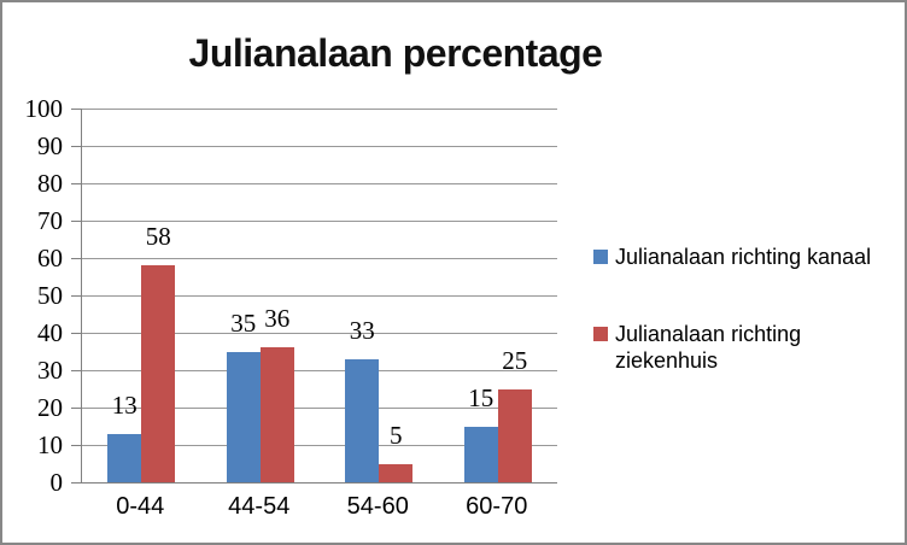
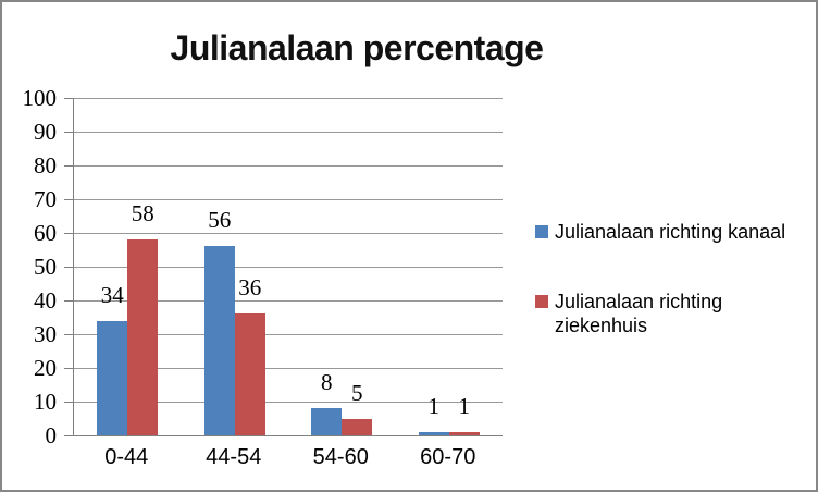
Julianalaan richting kanaal/0-44: 13 -> 34
Julianalaan richting kanaal/44-54: 35 -> 56
Julianalaan richting kanaal/54-60: 33 -> 8
Julianalaan richting kanaal/60-70: 15 -> 1
Julianalaan richting ziekenhuis/60-70: 25 -> 1
